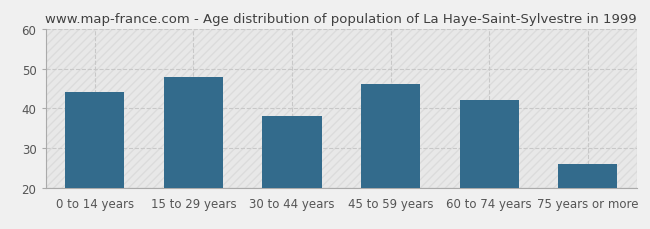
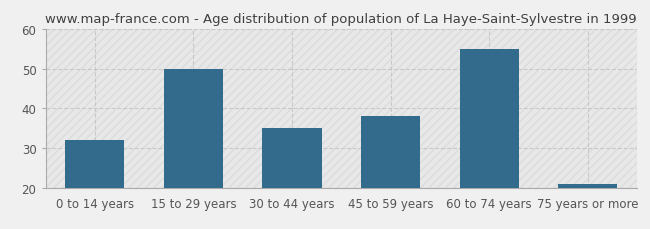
0 to 14 years: 44 -> 32
15 to 29 years: 48 -> 50
30 to 44 years: 38 -> 35
45 to 59 years: 46 -> 38
60 to 74 years: 42 -> 55
75 years or more: 26 -> 21
